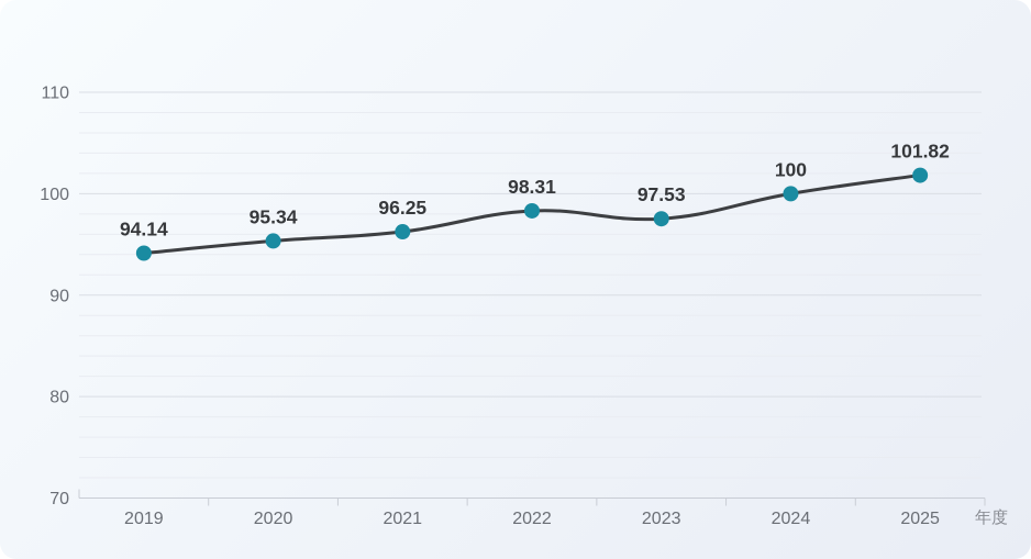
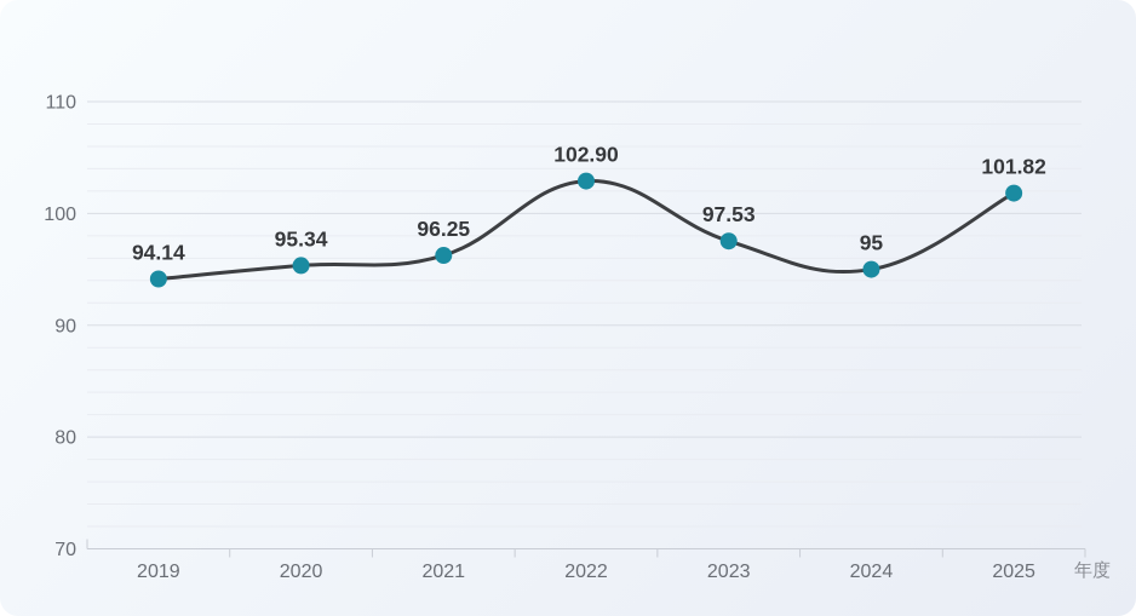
2022: 98.31 -> 102.90
2024: 100 -> 95
